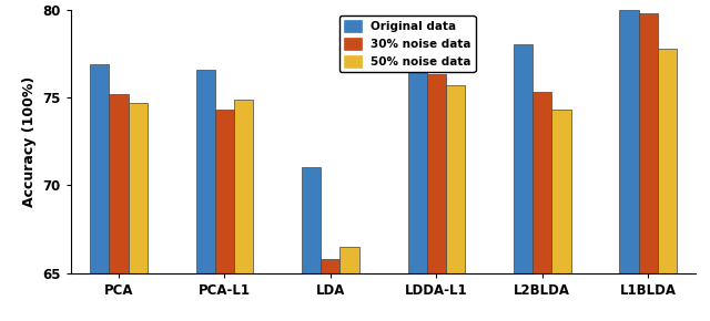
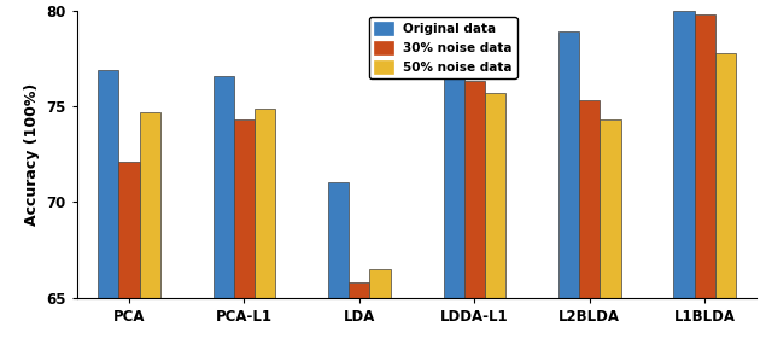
30% noise data/PCA: 75.2 -> 72.1
Original data/L2BLDA: 78.0 -> 78.9
